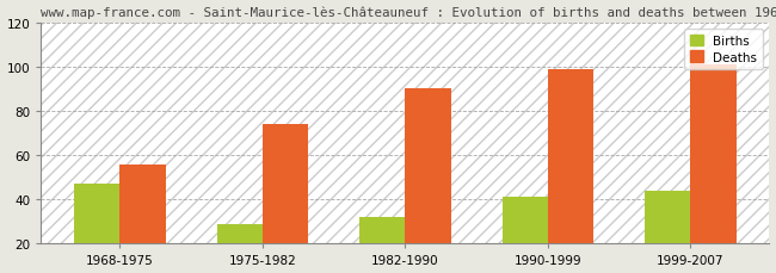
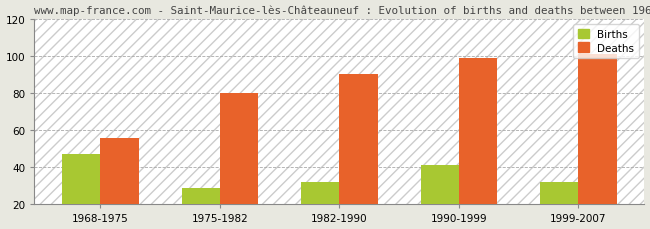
Deaths/1975-1982: 74 -> 80
Births/1999-2007: 44 -> 32
